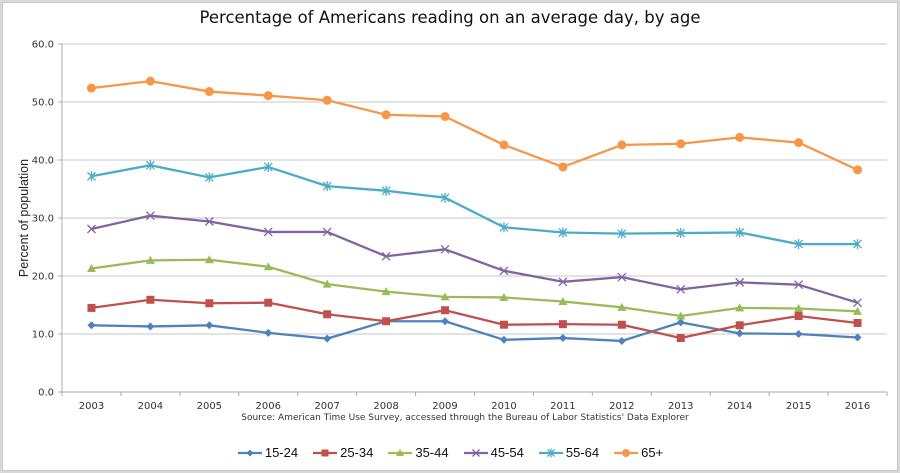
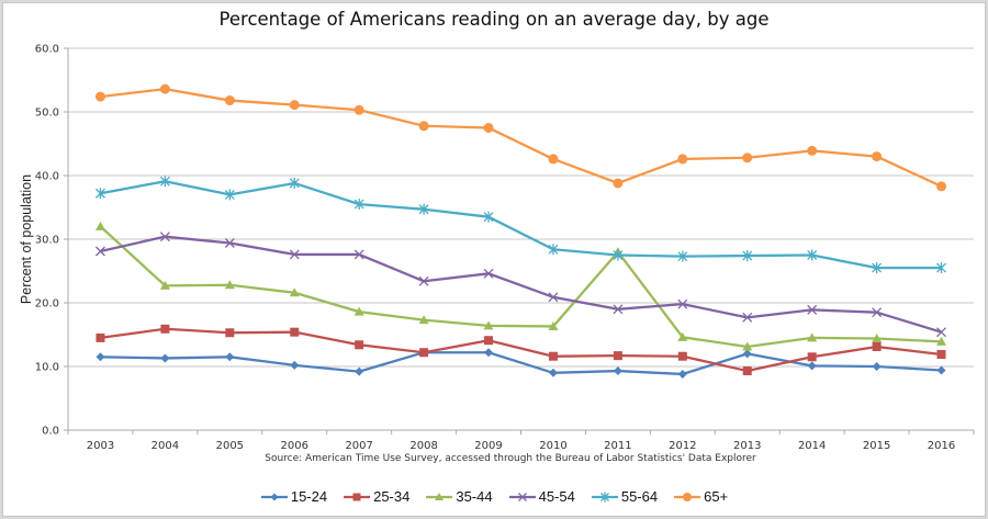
35-44/2003: 21 -> 32
35-44/2011: 16 -> 28
